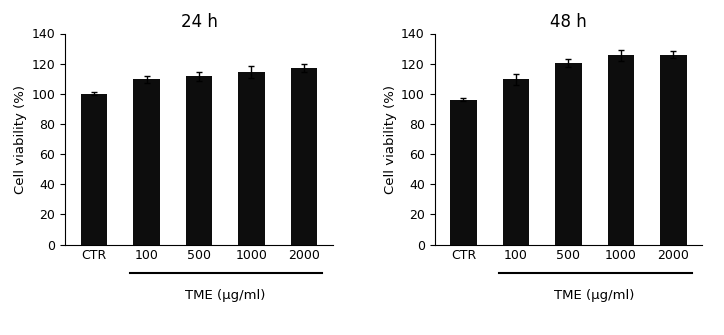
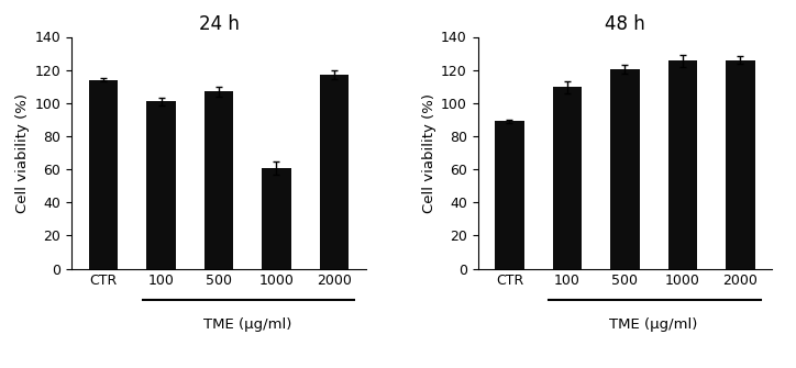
24 h/CTR: 100 -> 114
24 h/100: 110 -> 101
24 h/500: 112 -> 107
24 h/1000: 114 -> 61
48 h/CTR: 96 -> 89
